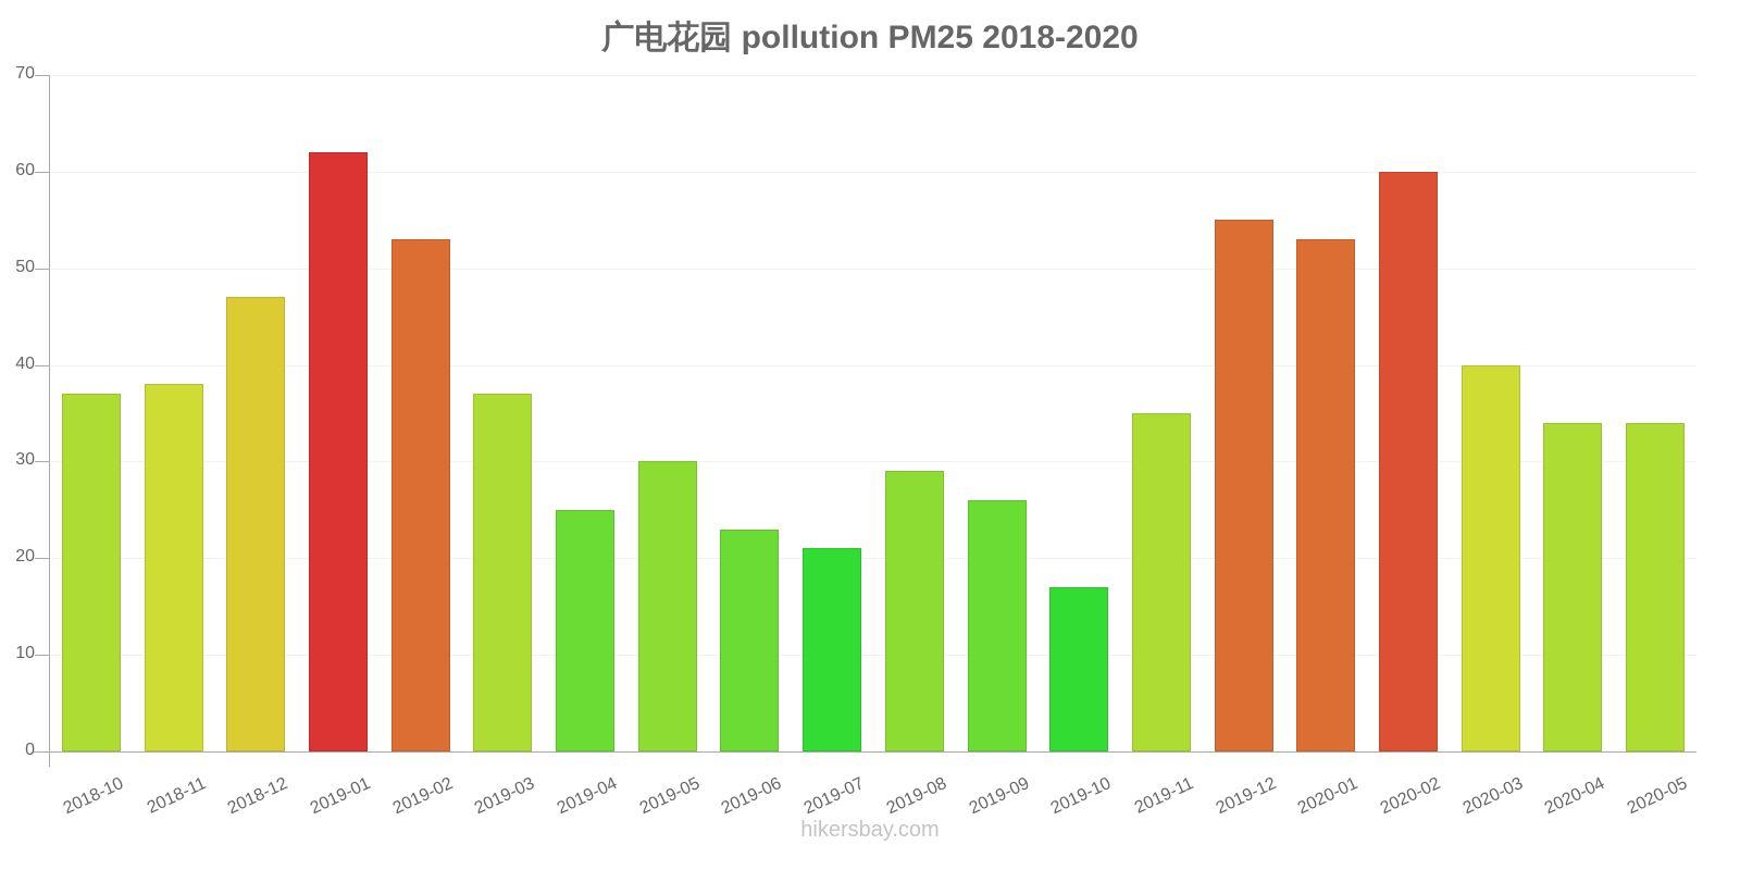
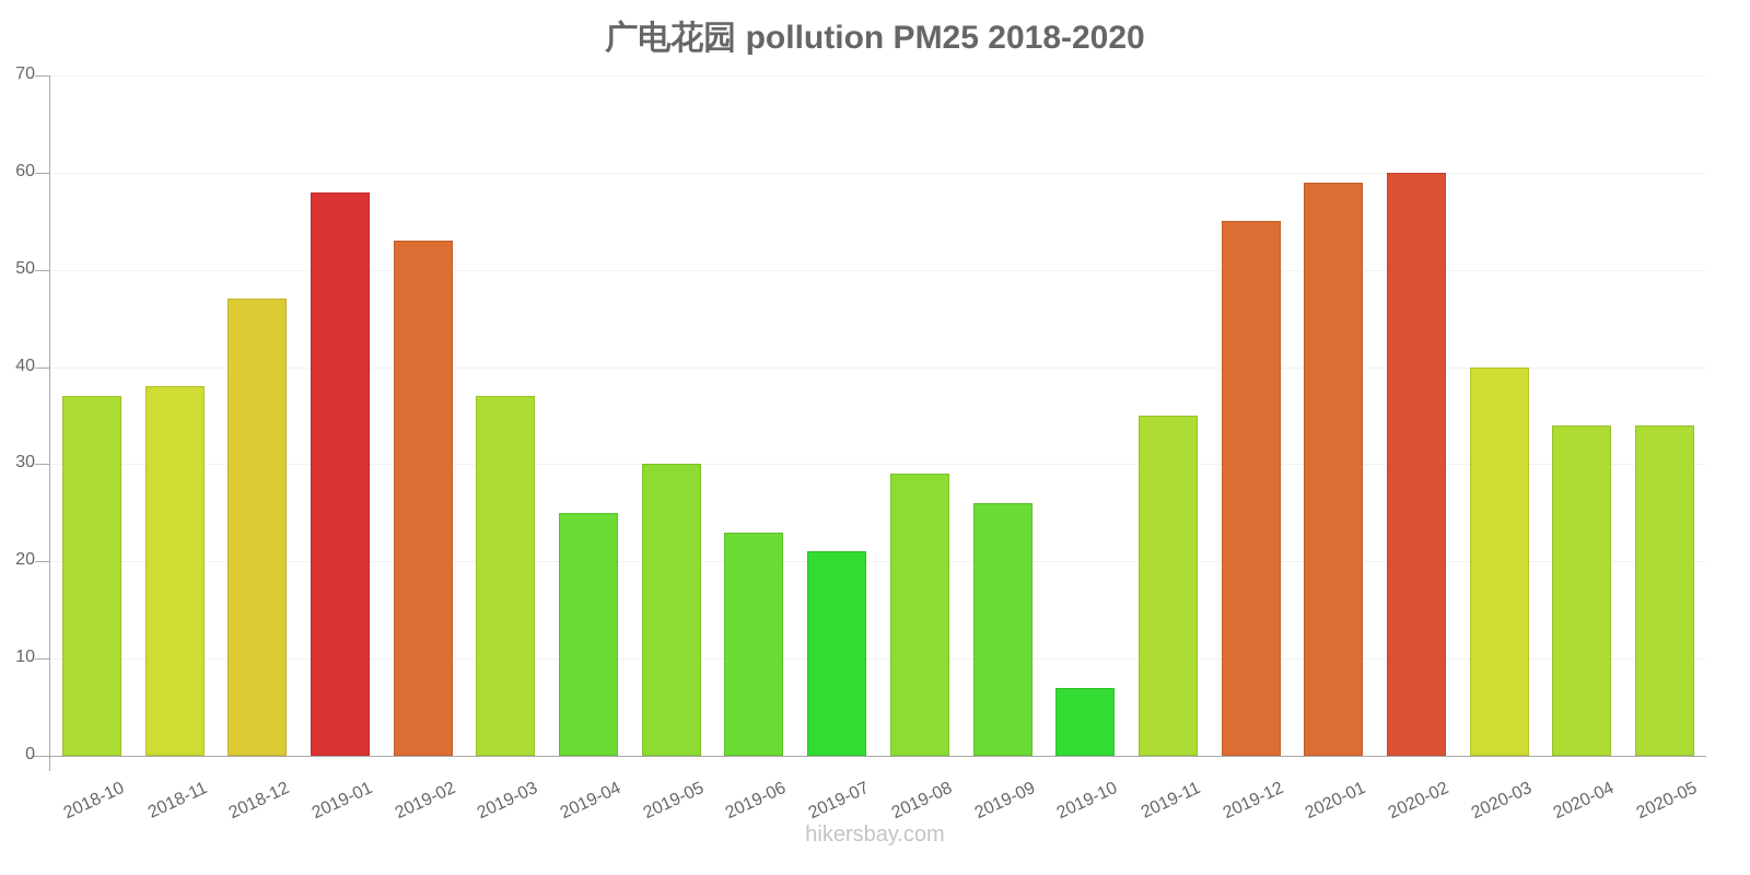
2019-01: 62 -> 58
2019-10: 17 -> 7
2020-01: 53 -> 59
